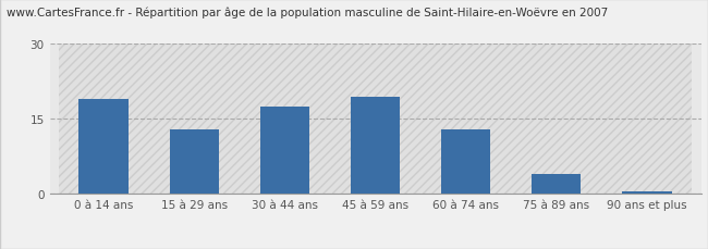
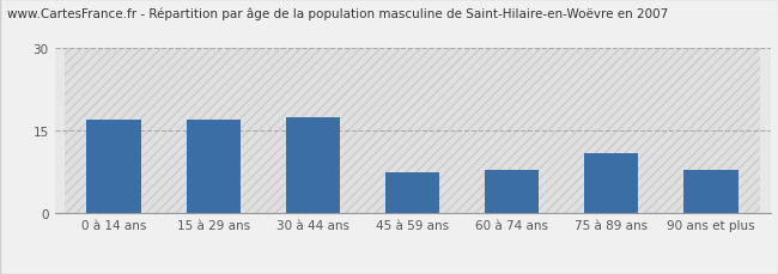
0 à 14 ans: 19.0 -> 17.0
15 à 29 ans: 13.0 -> 17.0
45 à 59 ans: 19.5 -> 7.5
60 à 74 ans: 13.0 -> 8.0
75 à 89 ans: 4.0 -> 11.0
90 ans et plus: 0.5 -> 8.0
